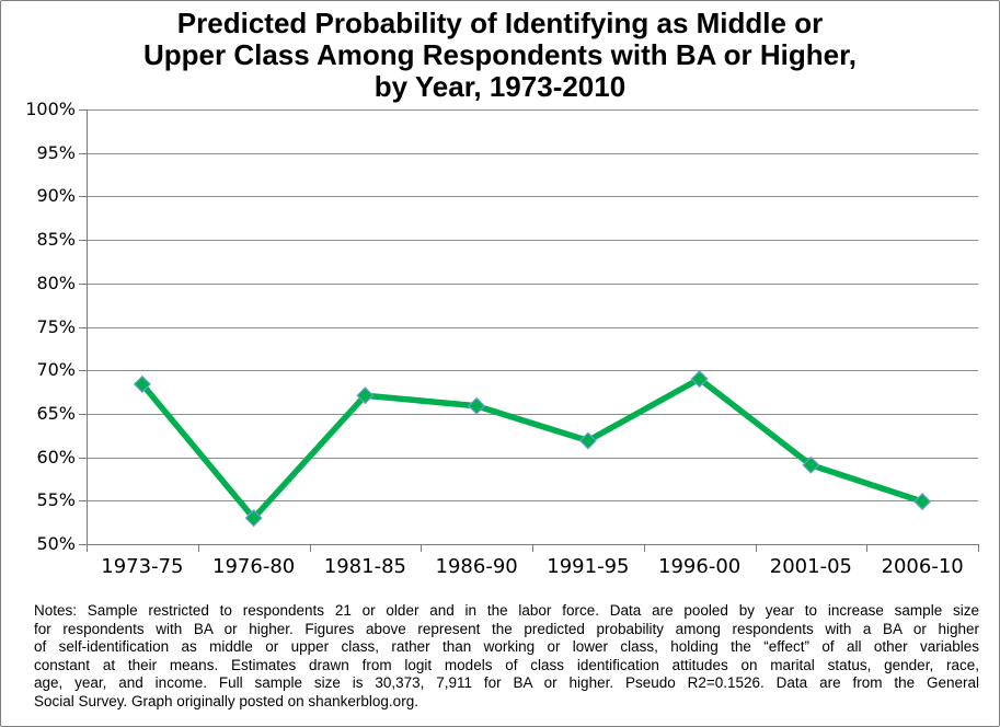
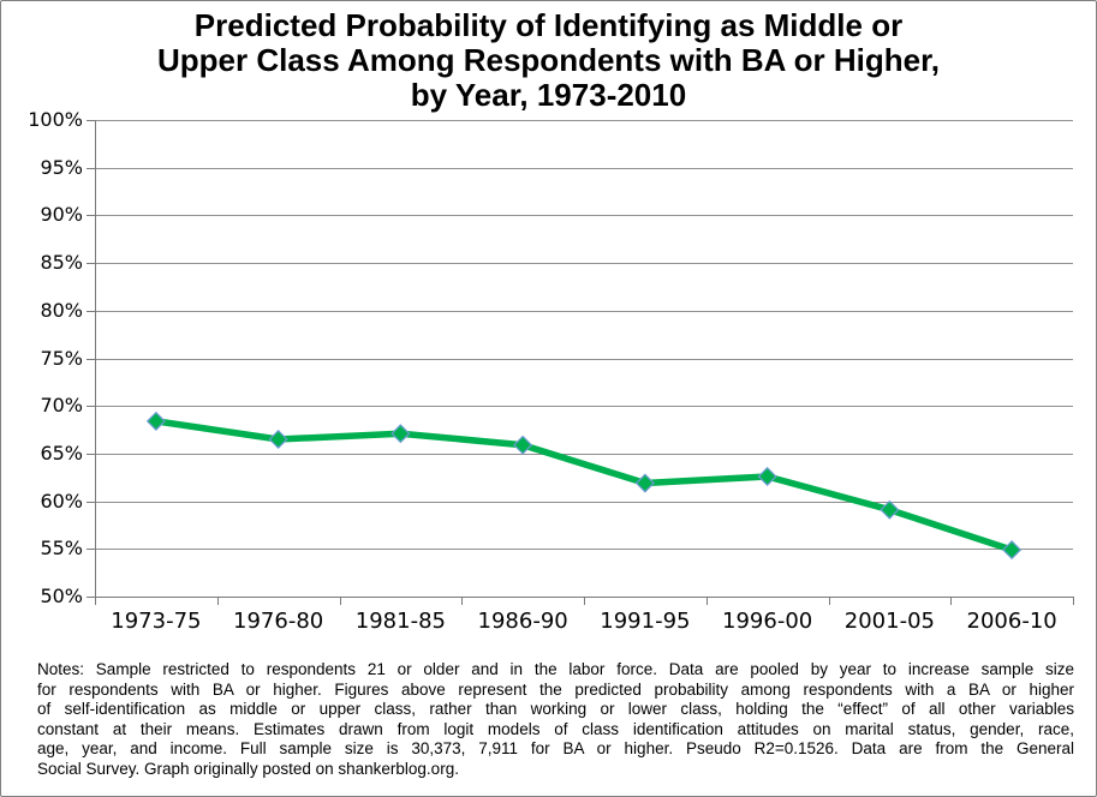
1976-80: 53% -> 66%
1996-00: 69% -> 63%
